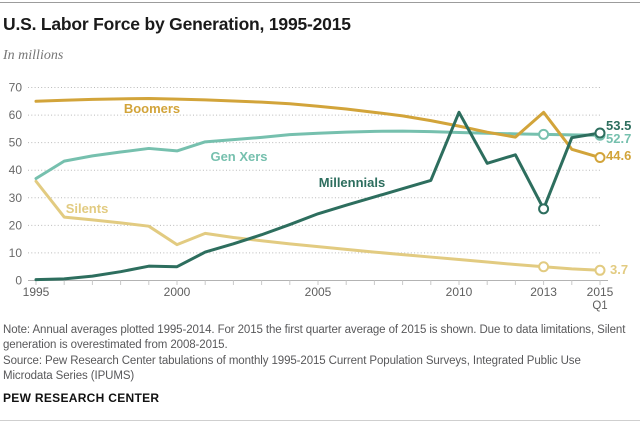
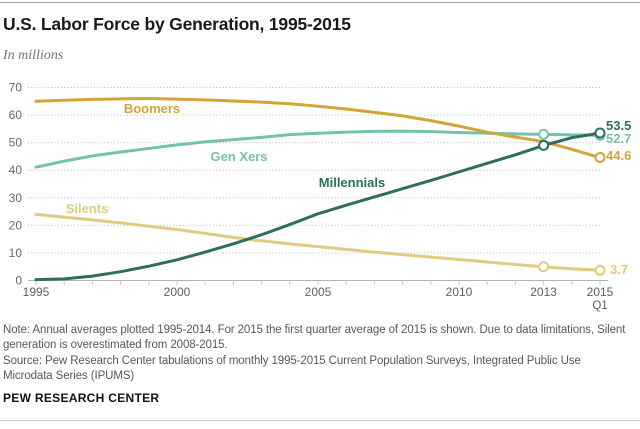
Silents/1995: 36 -> 24
Gen Xers/1995: 37 -> 41
Silents/2000: 13 -> 18
Gen Xers/2000: 47 -> 49
Millennials/2000: 5 -> 8
Millennials/2010: 61 -> 39
Boomers/2013: 61 -> 50
Millennials/2013: 26 -> 49
